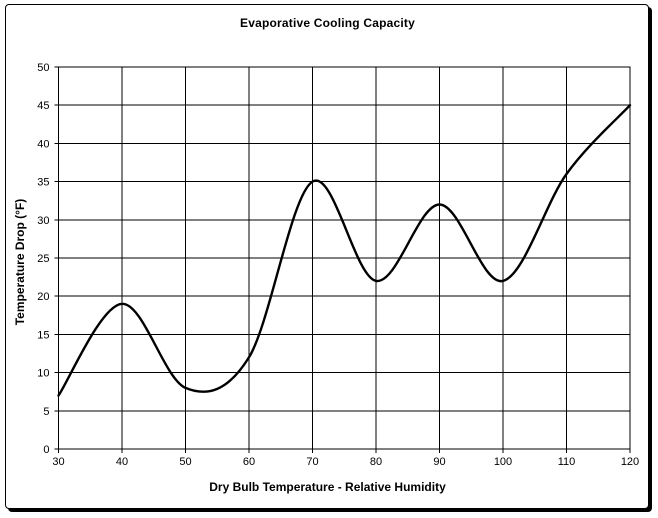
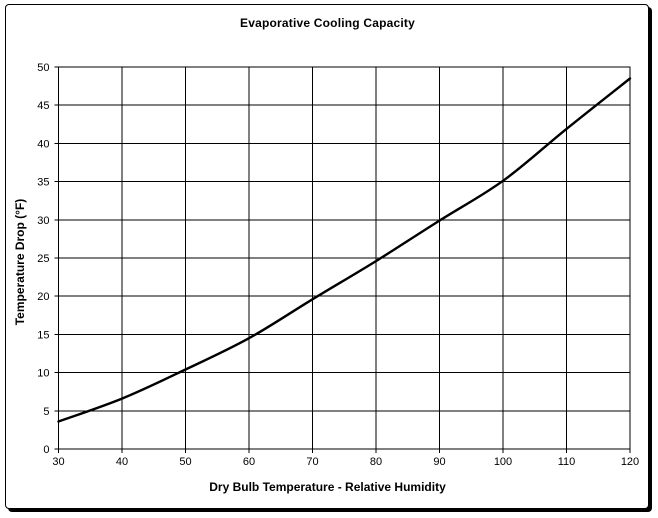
30: 7 -> 4
40: 19 -> 7
50: 8 -> 10
60: 12 -> 14
70: 35 -> 20
80: 22 -> 25
90: 32 -> 30
100: 22 -> 35
110: 36 -> 42
120: 45 -> 48
